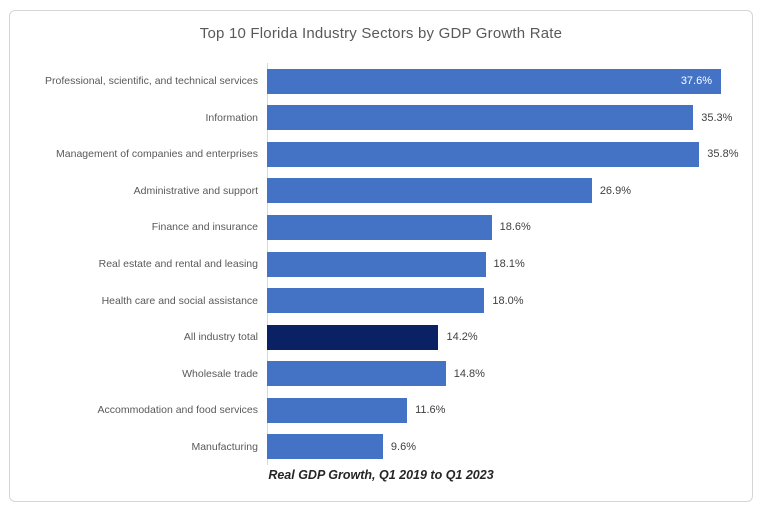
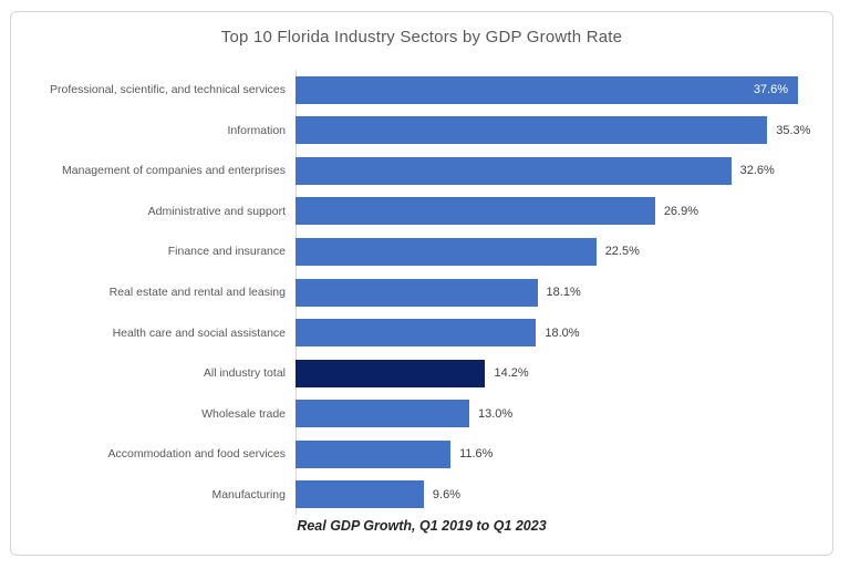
Management of companies and enterprises: 35.8% -> 32.6%
Finance and insurance: 18.6% -> 22.5%
Wholesale trade: 14.8% -> 13.0%
